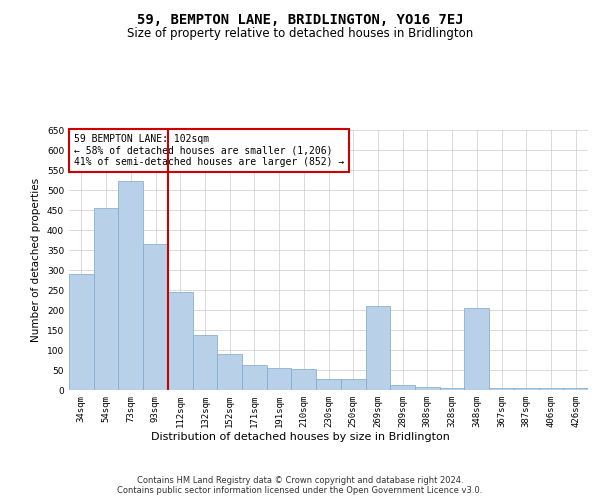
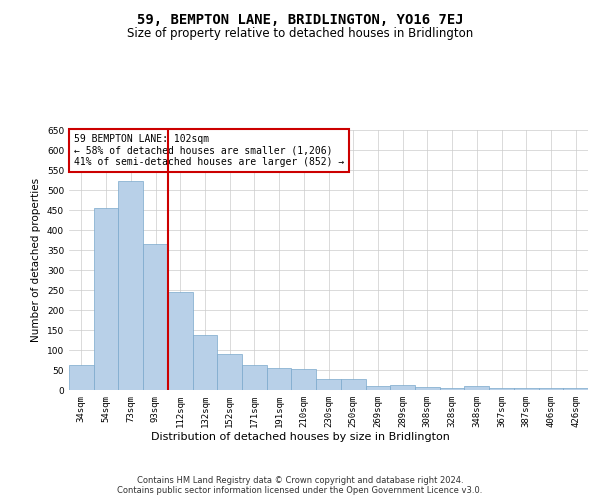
34sqm: 290 -> 62
269sqm: 210 -> 11
348sqm: 205 -> 9
